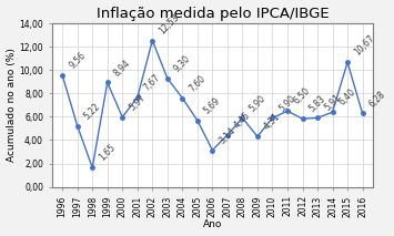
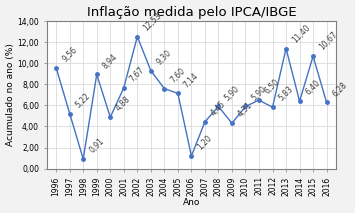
1998: 1,65 -> 0,91
2000: 5,97 -> 4,88
2005: 5,69 -> 7,14
2006: 3,14 -> 1,20
2013: 5,9 -> 11,4
